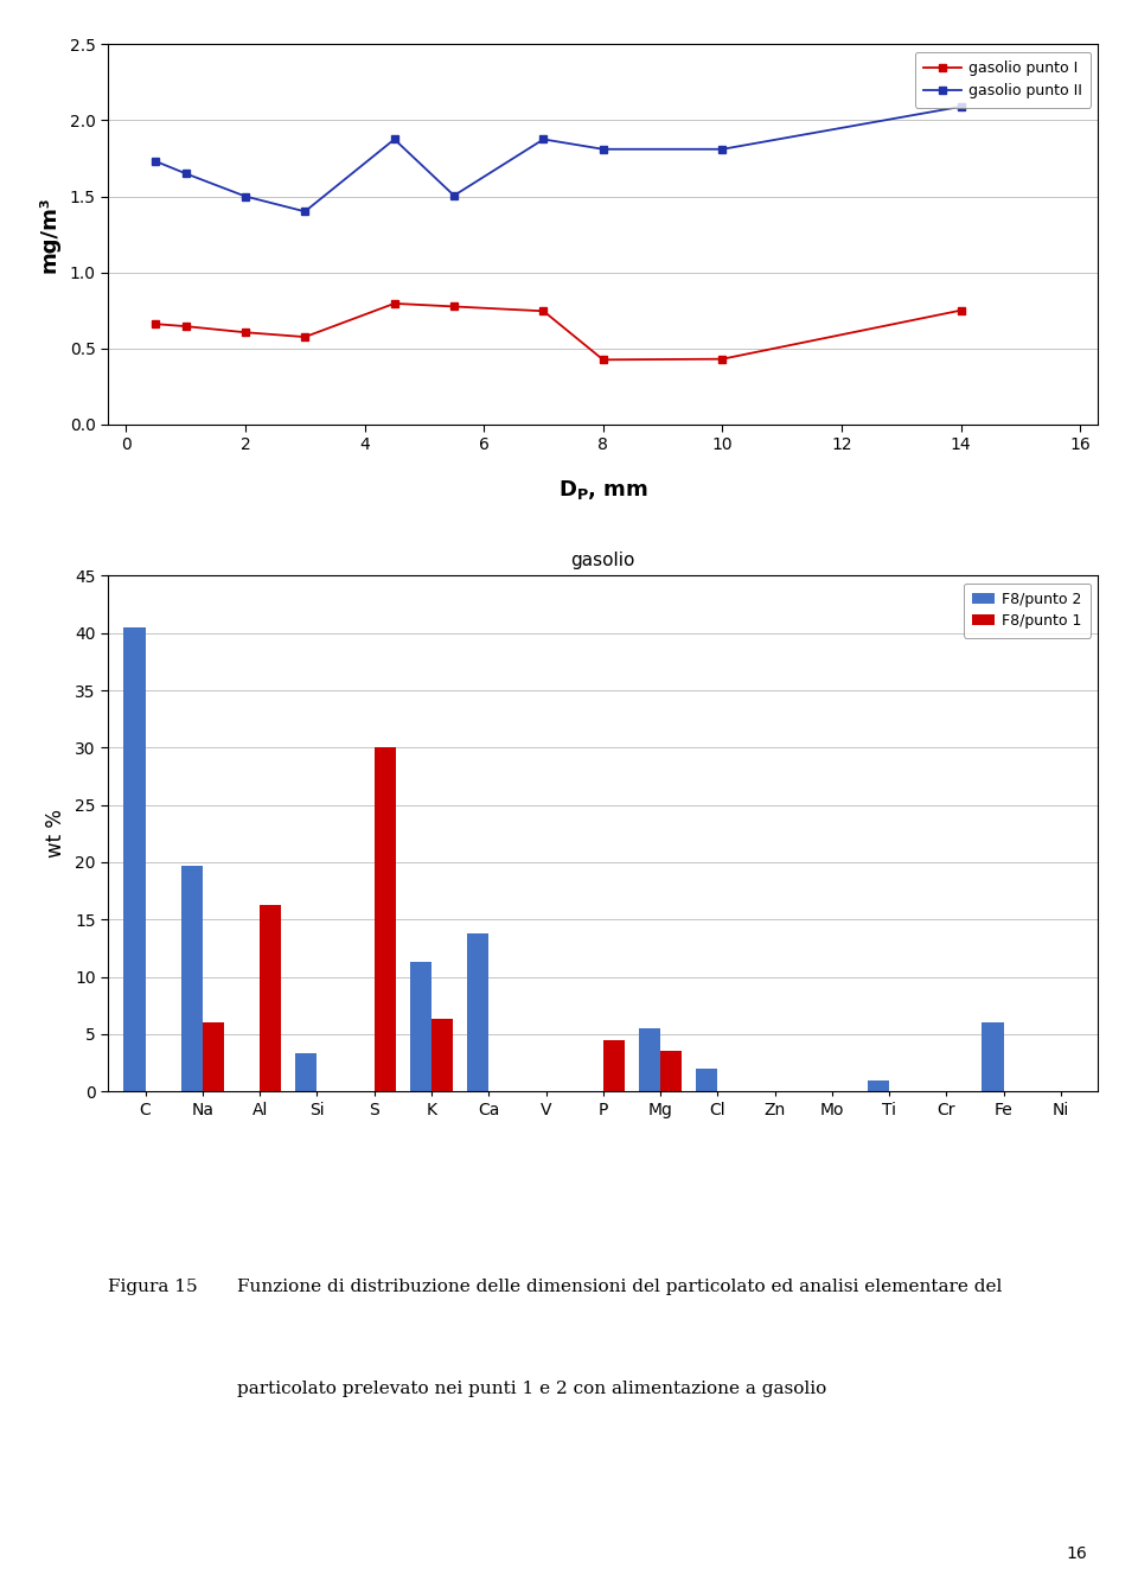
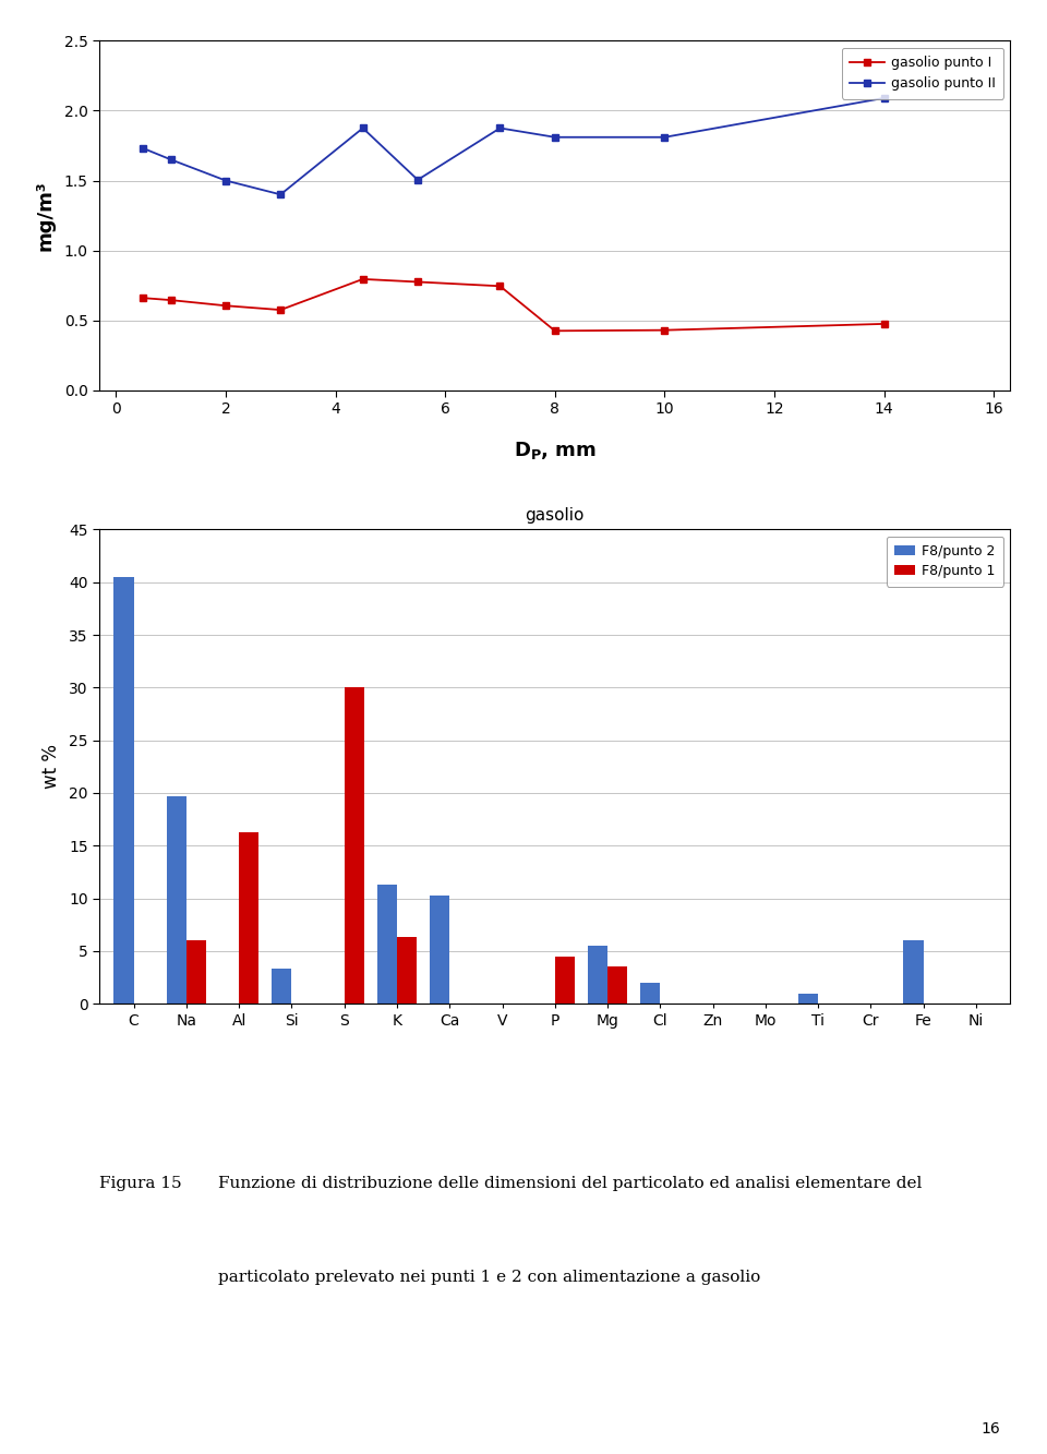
gasolio punto I/14: 0.75 -> 0.47
gasolio/F8/punto 2/Ca: 13.8 -> 10.3
